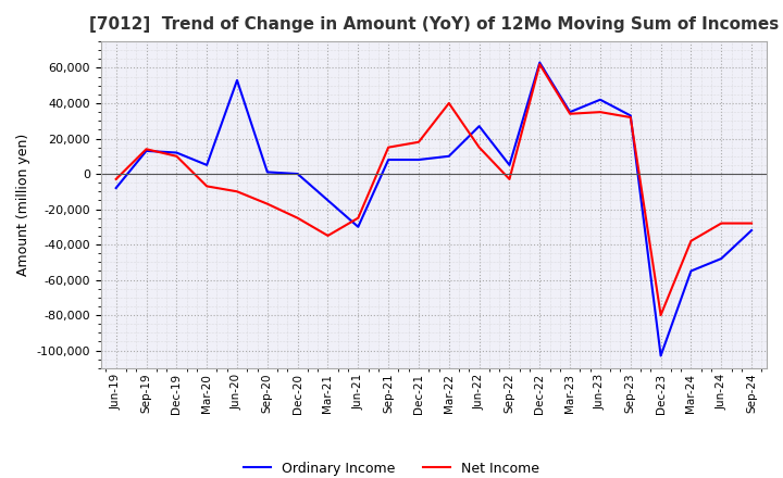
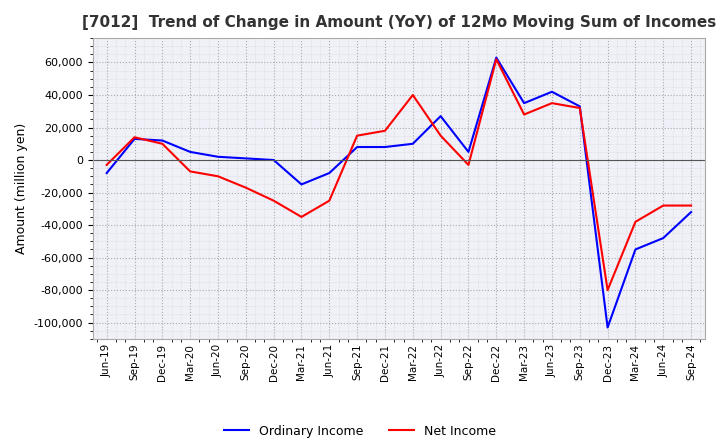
Ordinary Income/Jun-20: 53,000 -> 2,000
Ordinary Income/Jun-21: -30,000 -> -8,000
Net Income/Mar-23: 34,000 -> 28,000
